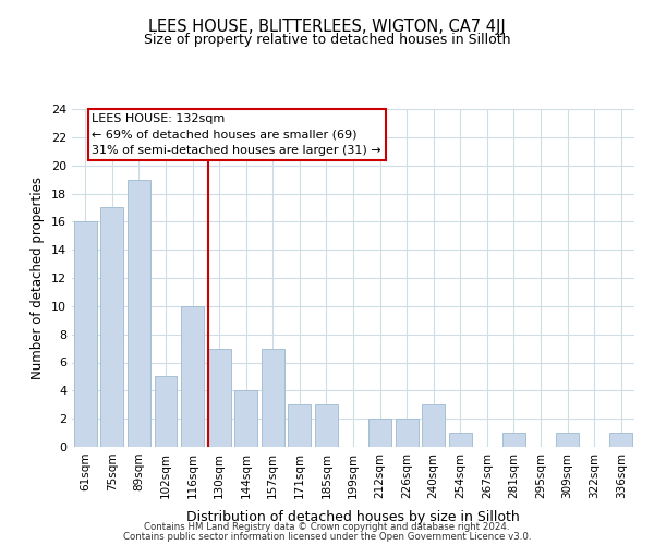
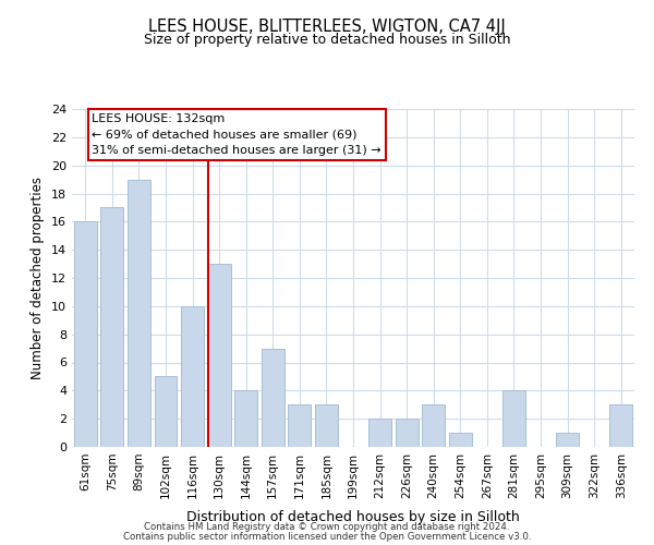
130sqm: 7 -> 13
281sqm: 1 -> 4
336sqm: 1 -> 3
